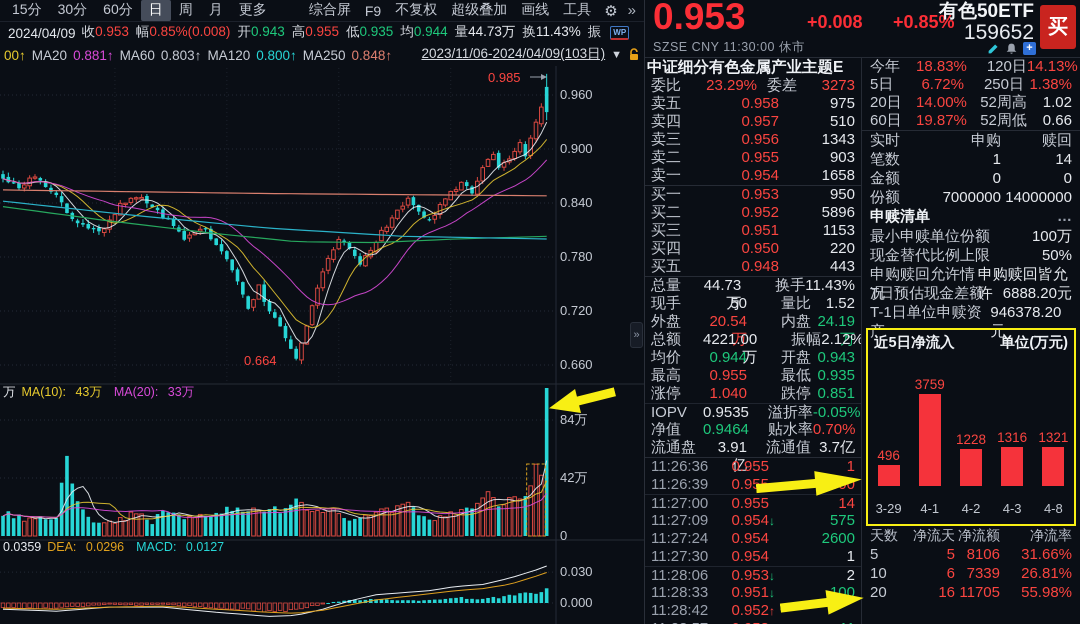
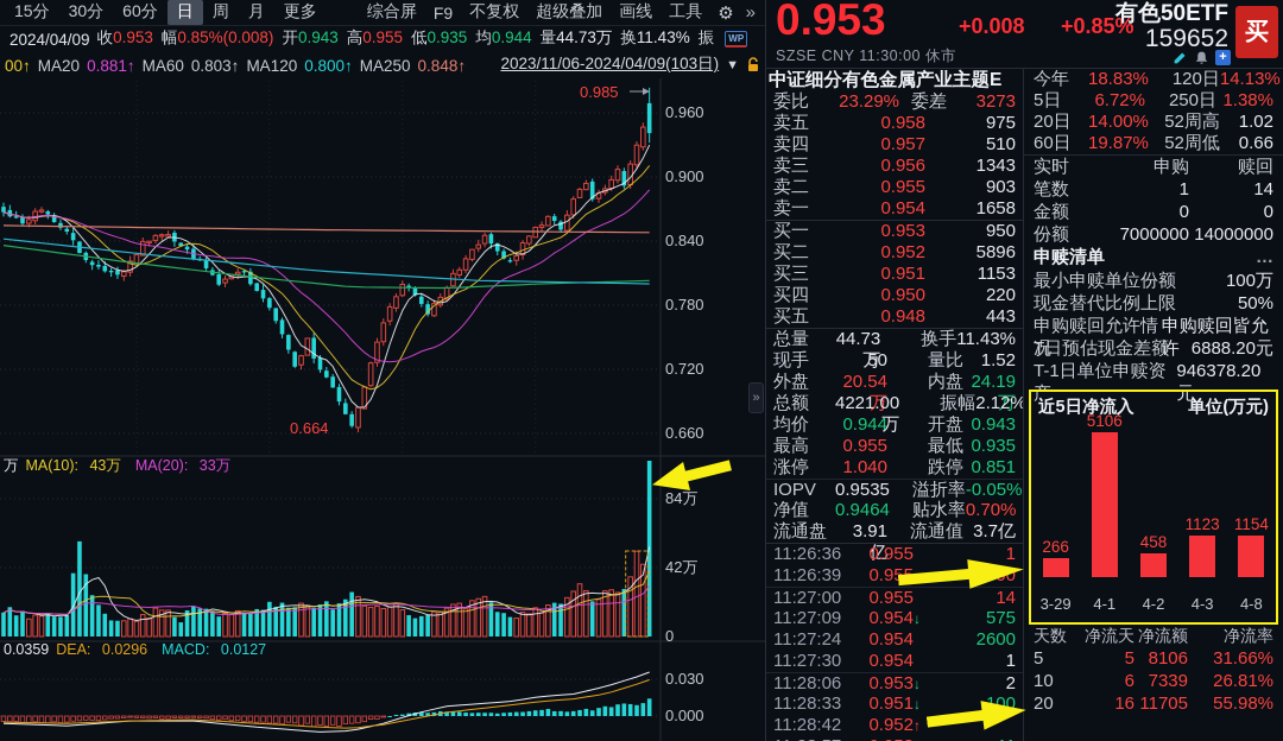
3-29: 496 -> 266
4-1: 3759 -> 5106
4-2: 1228 -> 458
4-3: 1316 -> 1123
4-8: 1321 -> 1154
